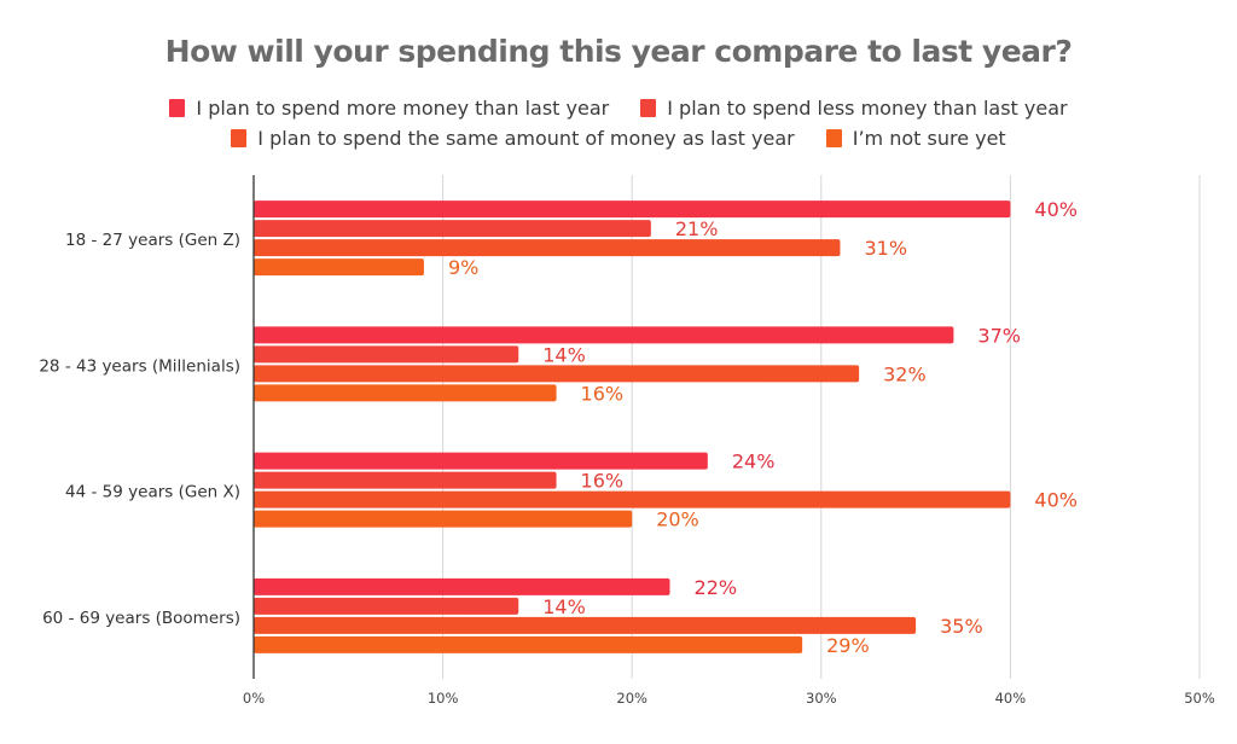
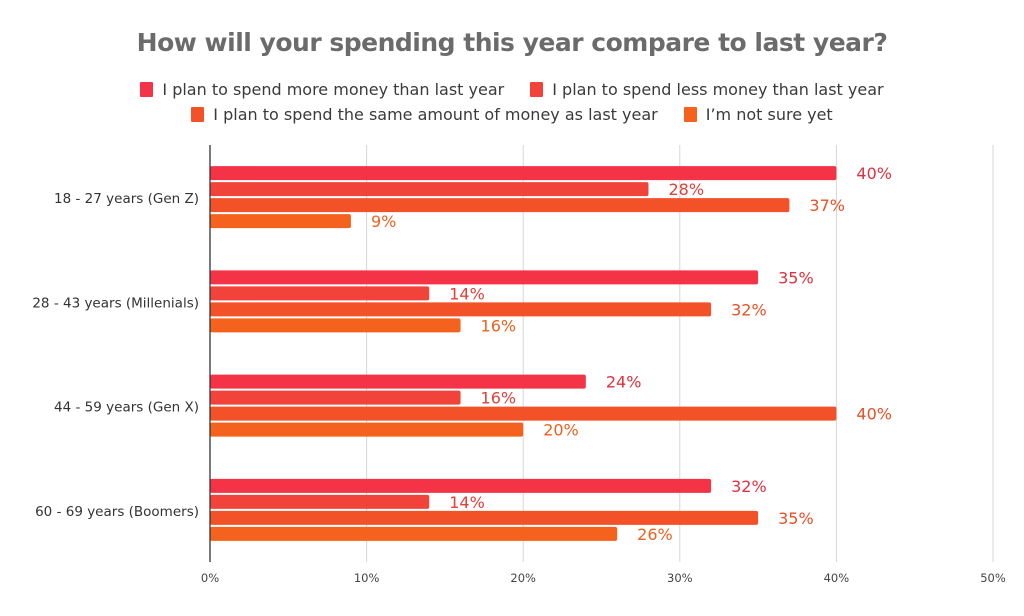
I plan to spend less money than last year/18 - 27 years (Gen Z): 21% -> 28%
I plan to spend the same amount of money as last year/18 - 27 years (Gen Z): 31% -> 37%
I plan to spend more money than last year/28 - 43 years (Millenials): 37% -> 35%
I plan to spend more money than last year/60 - 69 years (Boomers): 22% -> 32%
I’m not sure yet/60 - 69 years (Boomers): 29% -> 26%
